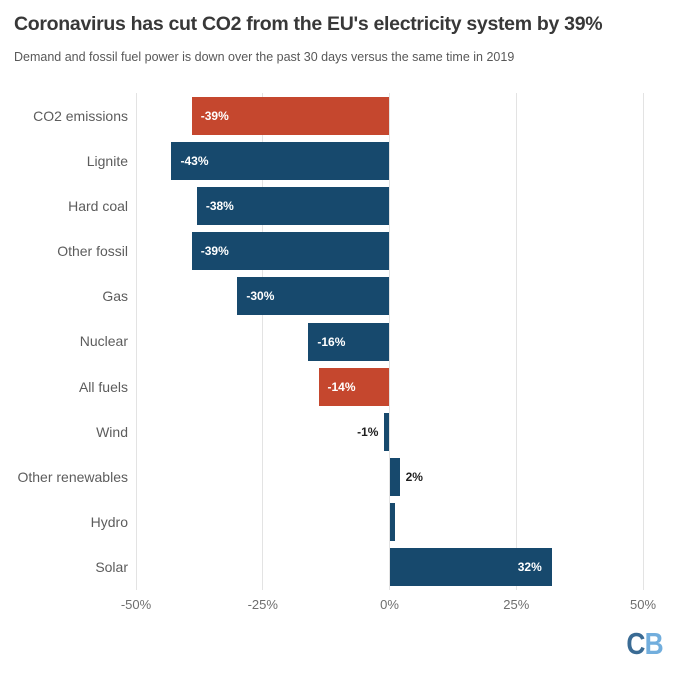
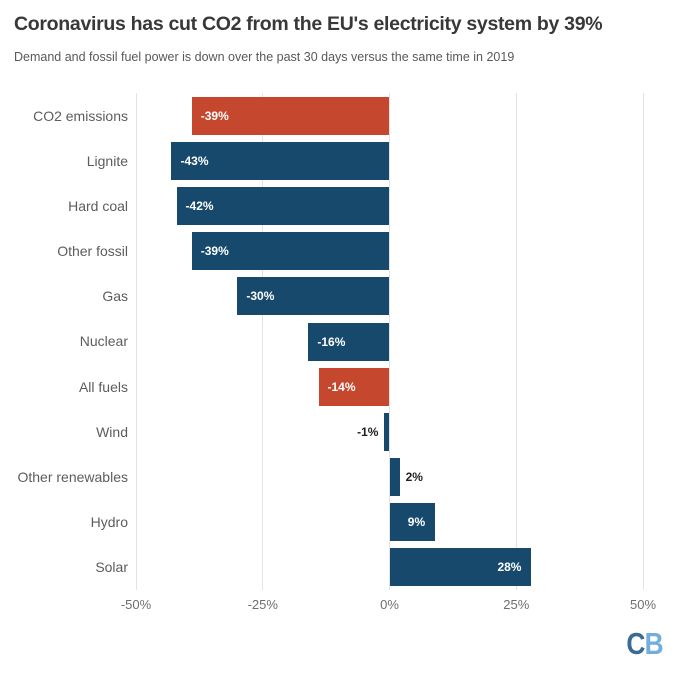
Hard coal: -38% -> -42%
Hydro: 1% -> 9%
Solar: 32% -> 28%
